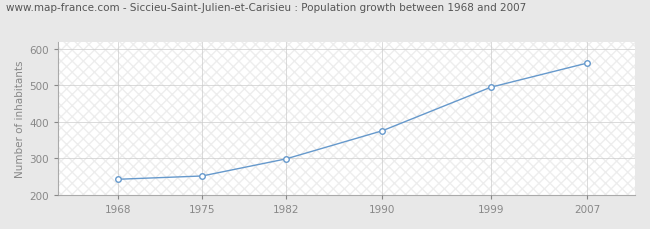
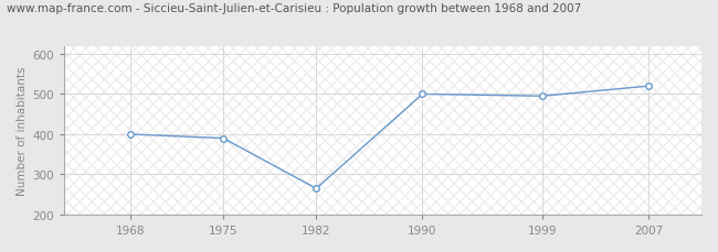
1968: 243 -> 400
1975: 252 -> 390
1982: 299 -> 265
1990: 376 -> 500
2007: 561 -> 520
